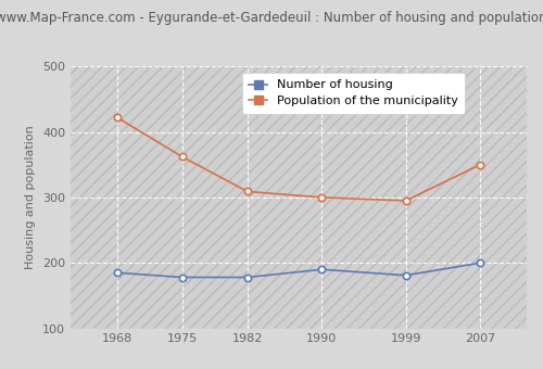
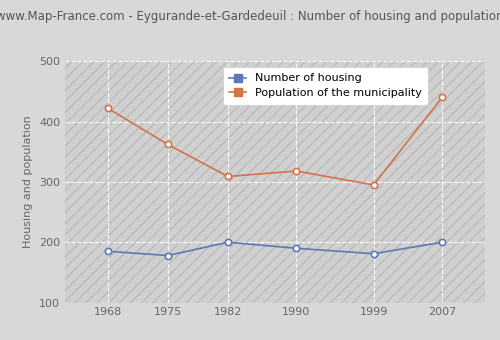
Number of housing/1982: 178 -> 200
Population of the municipality/1990: 300 -> 318
Population of the municipality/2007: 350 -> 440
